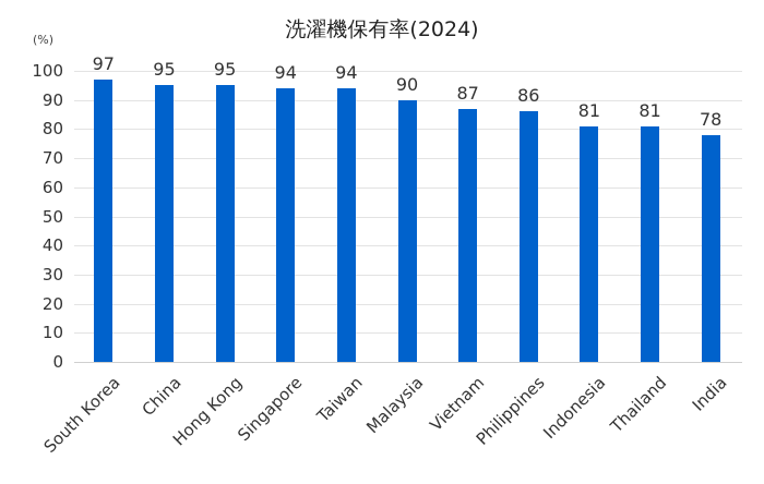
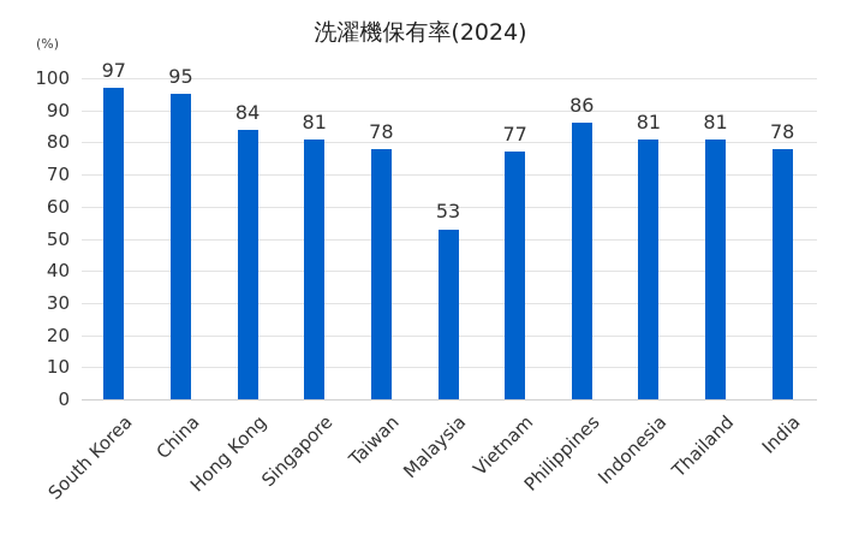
Hong Kong: 95 -> 84
Singapore: 94 -> 81
Taiwan: 94 -> 78
Malaysia: 90 -> 53
Vietnam: 87 -> 77
